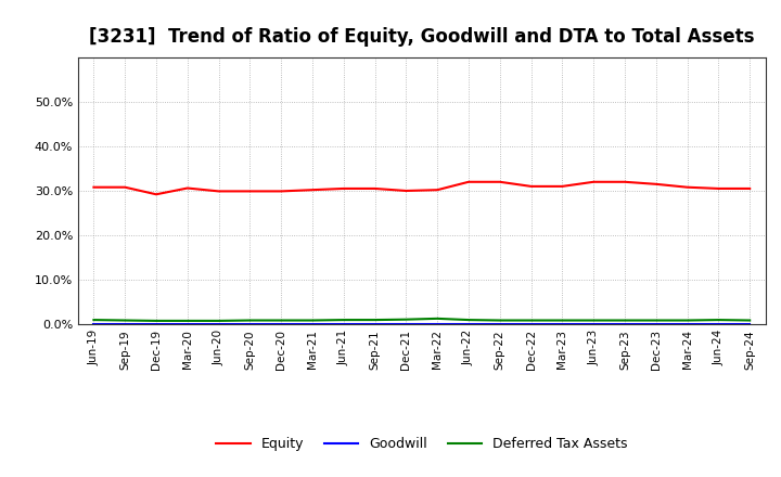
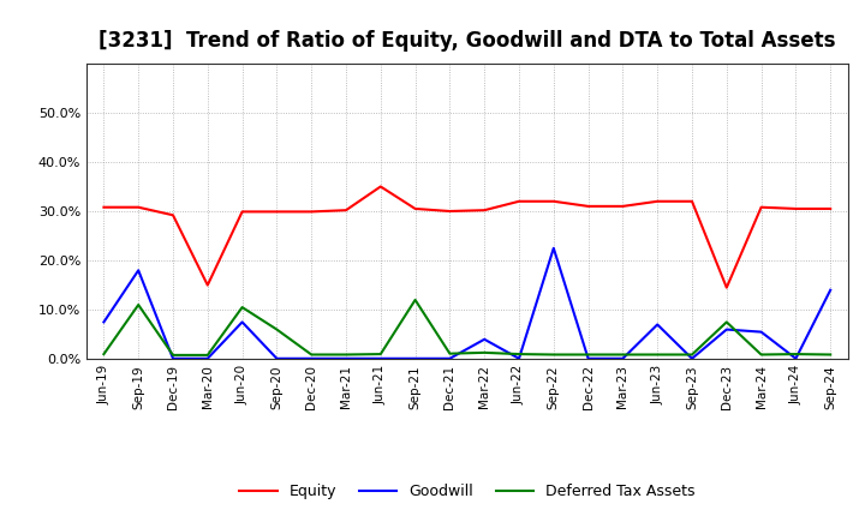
Goodwill/Jun-19: 0.1% -> 7.5%
Goodwill/Sep-19: 0.1% -> 18.0%
Deferred Tax Assets/Sep-19: 0.9% -> 11.0%
Equity/Mar-20: 30.6% -> 15.0%
Goodwill/Jun-20: 0.1% -> 7.5%
Deferred Tax Assets/Jun-20: 0.8% -> 10.5%
Deferred Tax Assets/Sep-20: 0.9% -> 6.0%
Equity/Jun-21: 30.5% -> 35.0%
Deferred Tax Assets/Sep-21: 1.0% -> 12.0%
Goodwill/Mar-22: 0.1% -> 4.0%
Goodwill/Sep-22: 0.1% -> 22.5%
Goodwill/Jun-23: 0.1% -> 7.0%
Equity/Dec-23: 31.5% -> 14.5%
Goodwill/Dec-23: 0.1% -> 6.0%
Deferred Tax Assets/Dec-23: 0.9% -> 7.5%
Goodwill/Mar-24: 0.1% -> 5.5%
Goodwill/Sep-24: 0.1% -> 14.0%
